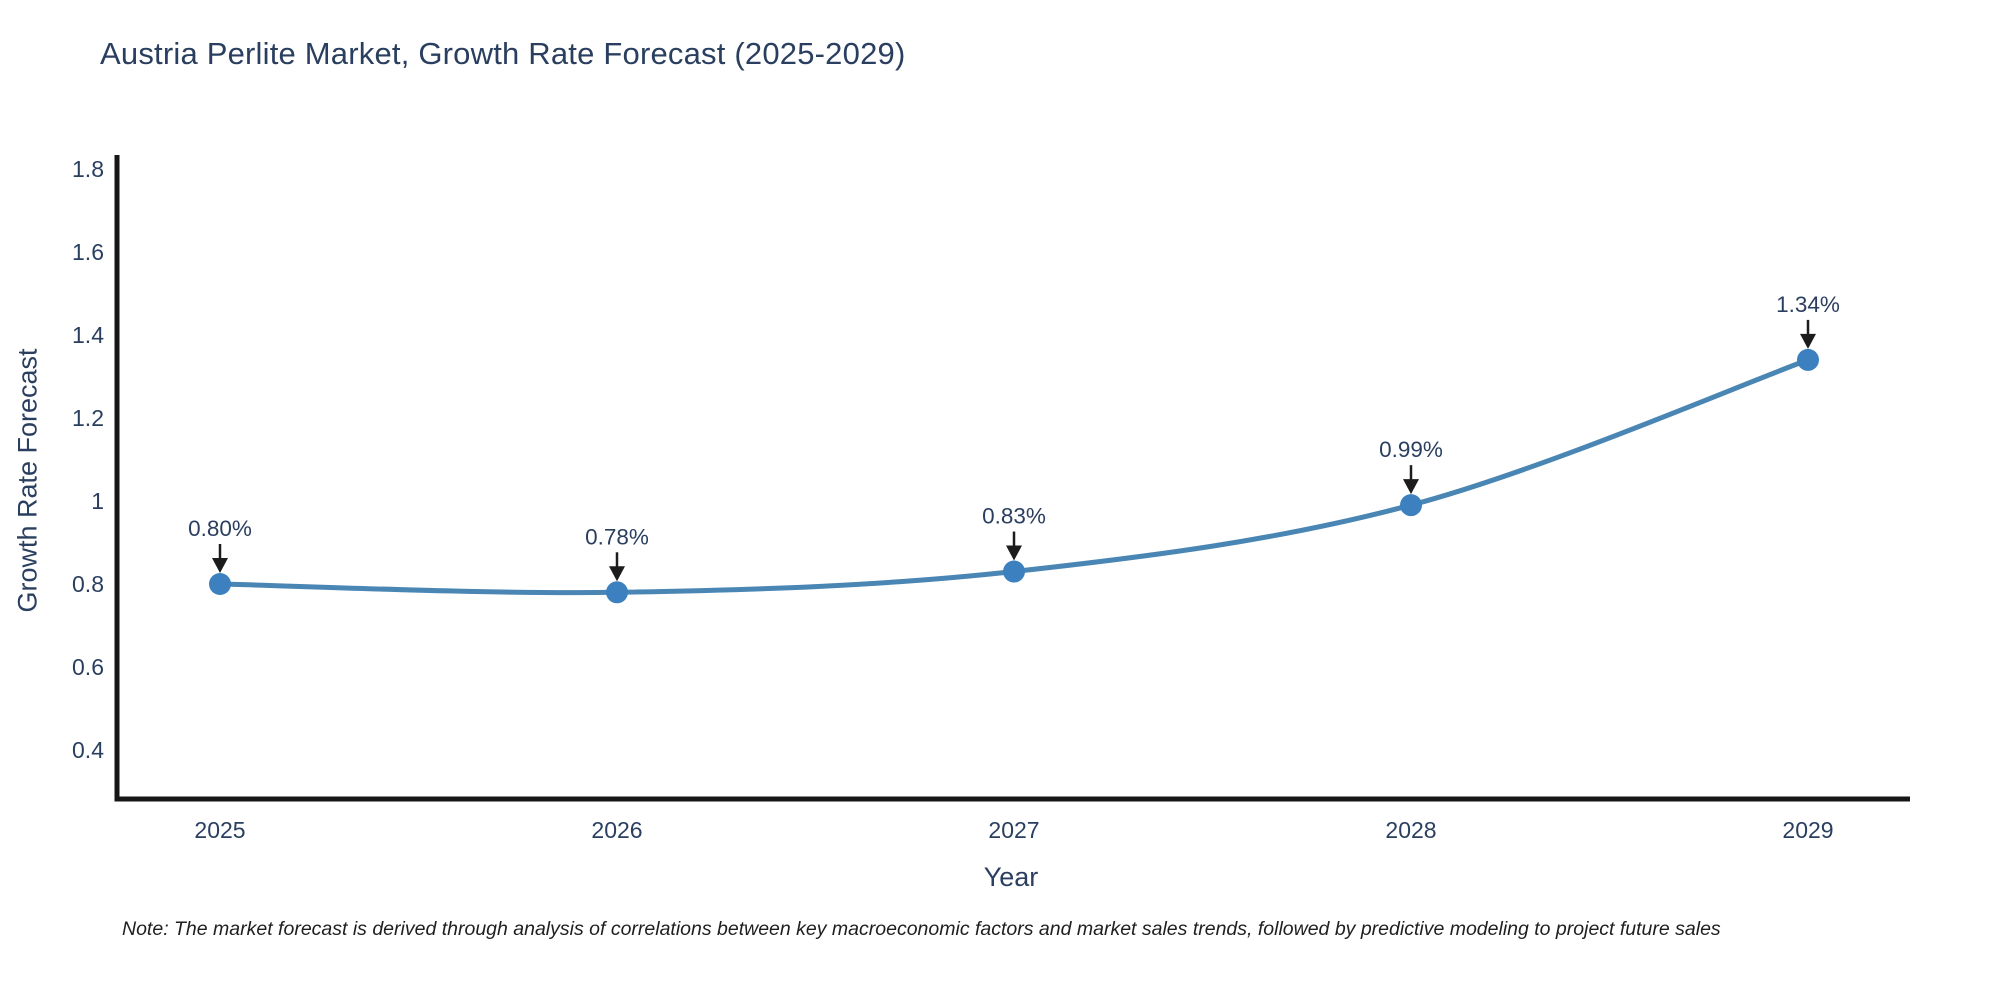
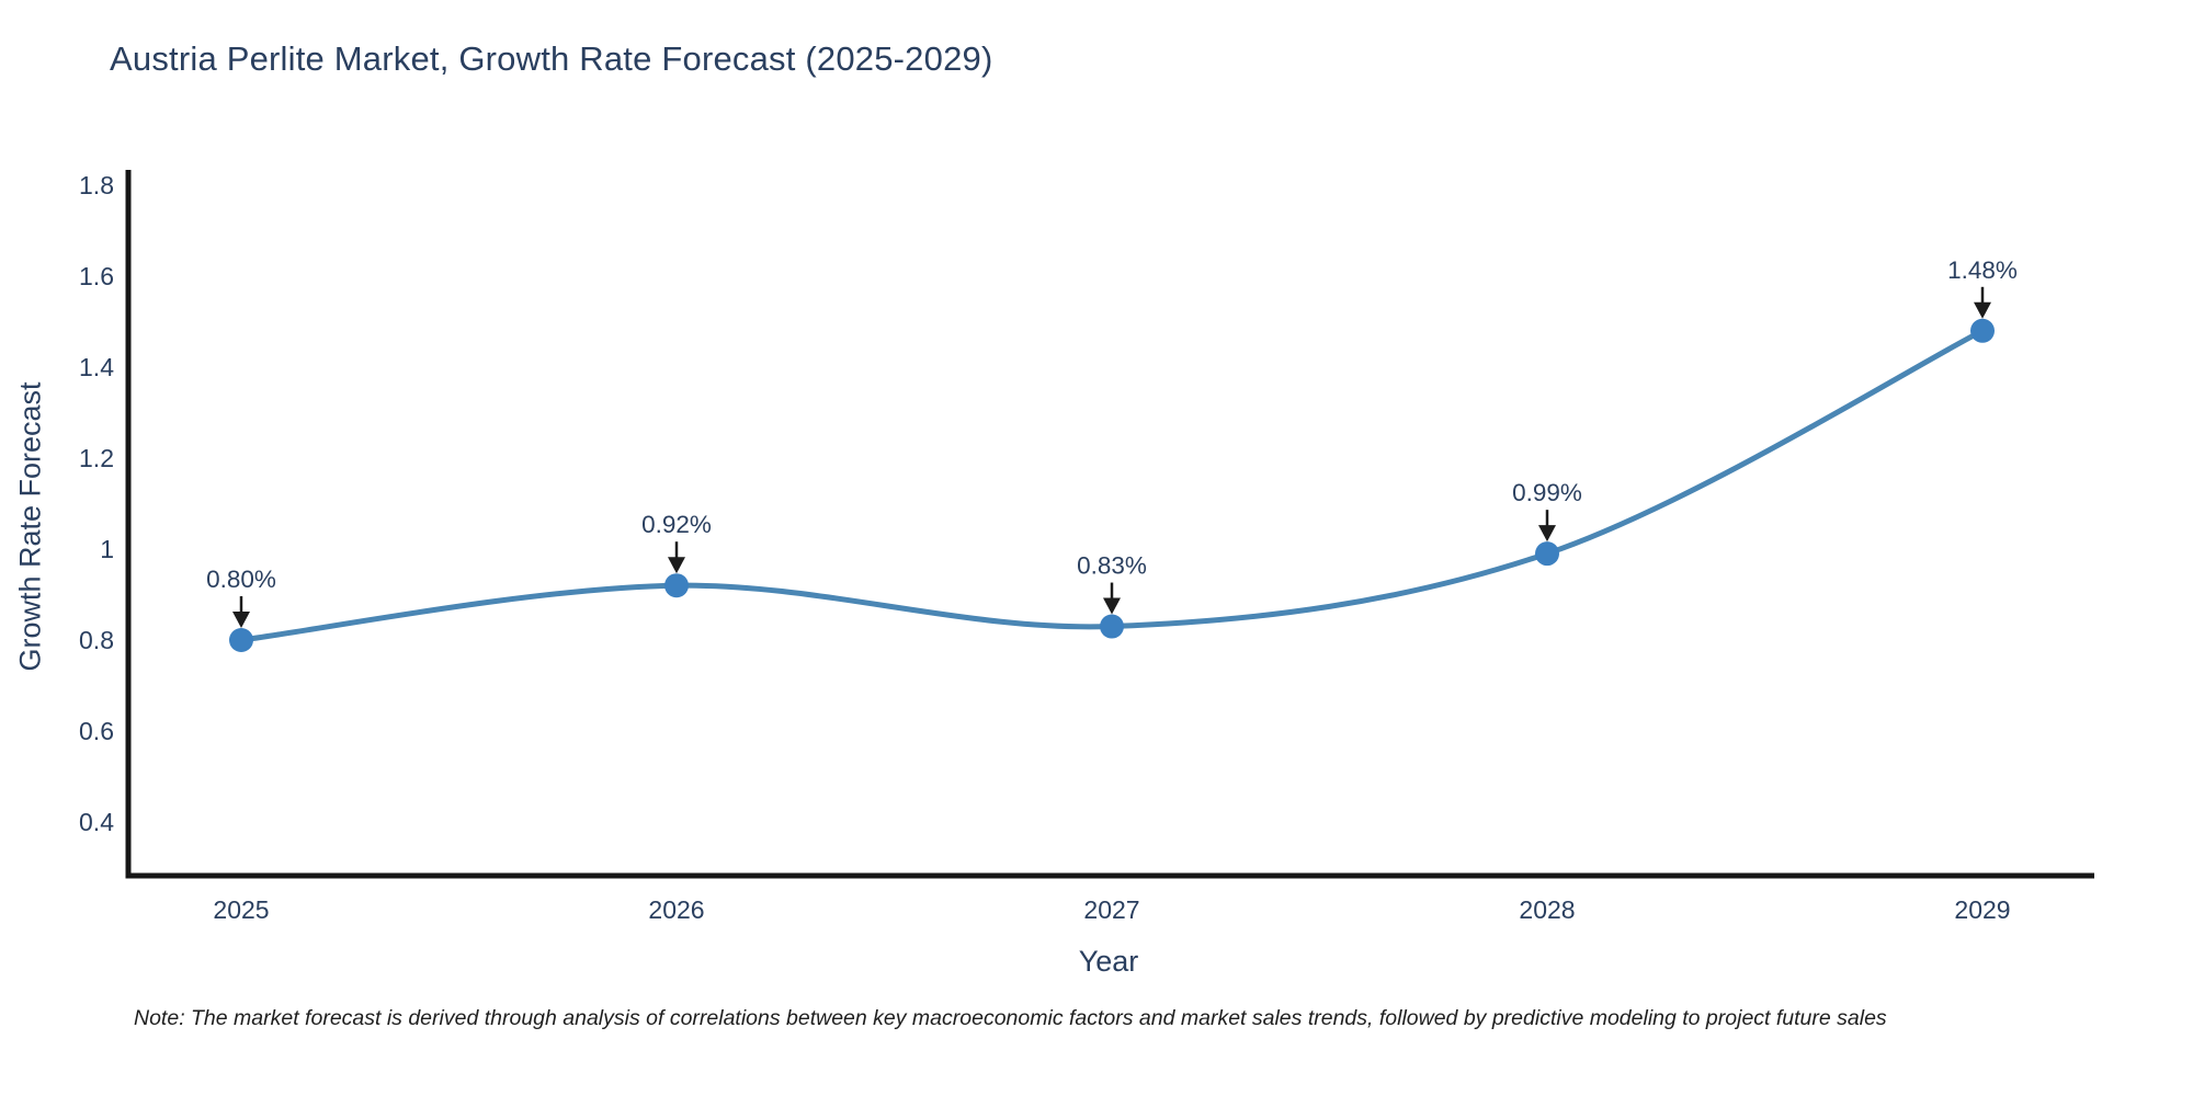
2026: 0.78% -> 0.92%
2029: 1.34% -> 1.48%
